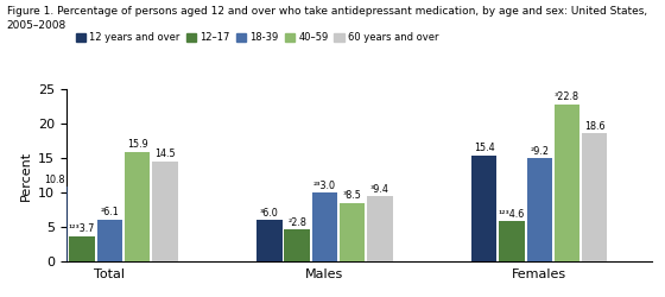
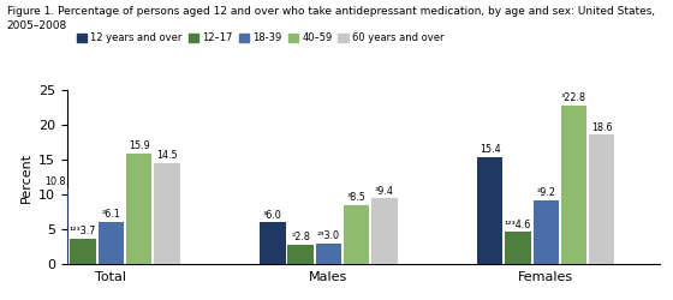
12–17/Males: 4.6 -> 2.8
18-39/Males: 10.0 -> 3.0
12–17/Females: 5.8 -> 4.6
18-39/Females: 15.0 -> 9.2
